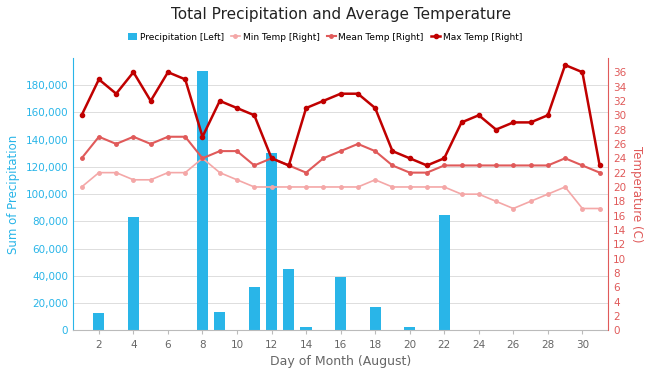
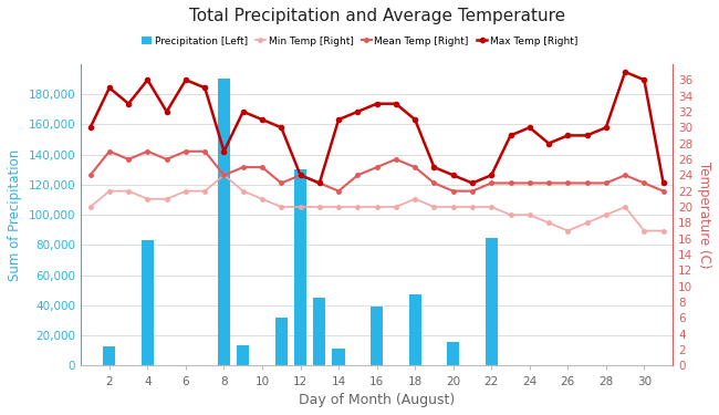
Precipitation [Left]/14: 2,000 -> 11,000
Precipitation [Left]/18: 17,000 -> 47,000
Precipitation [Left]/20: 2,000 -> 16,000
